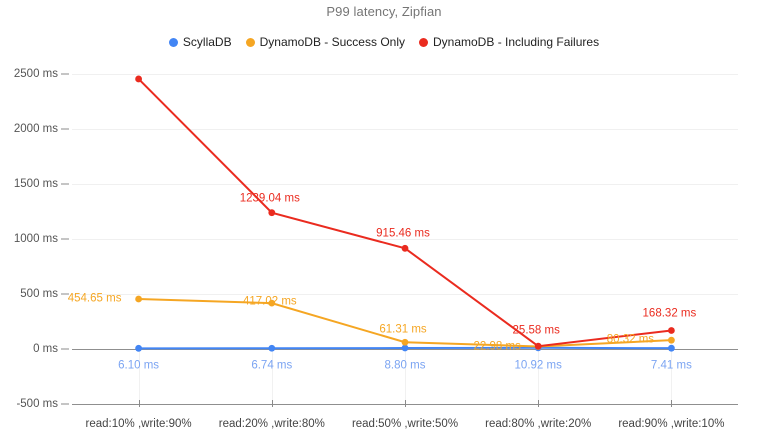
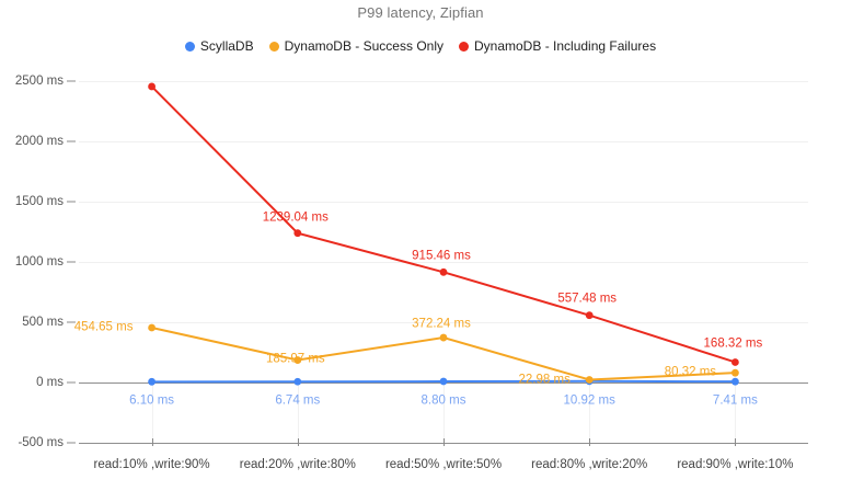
DynamoDB - Success Only/read:20% ,write:80%: 417.02 -> 185.97
DynamoDB - Success Only/read:50% ,write:50%: 61.31 -> 372.24
DynamoDB - Including Failures/read:80% ,write:20%: 25.58 -> 557.48
